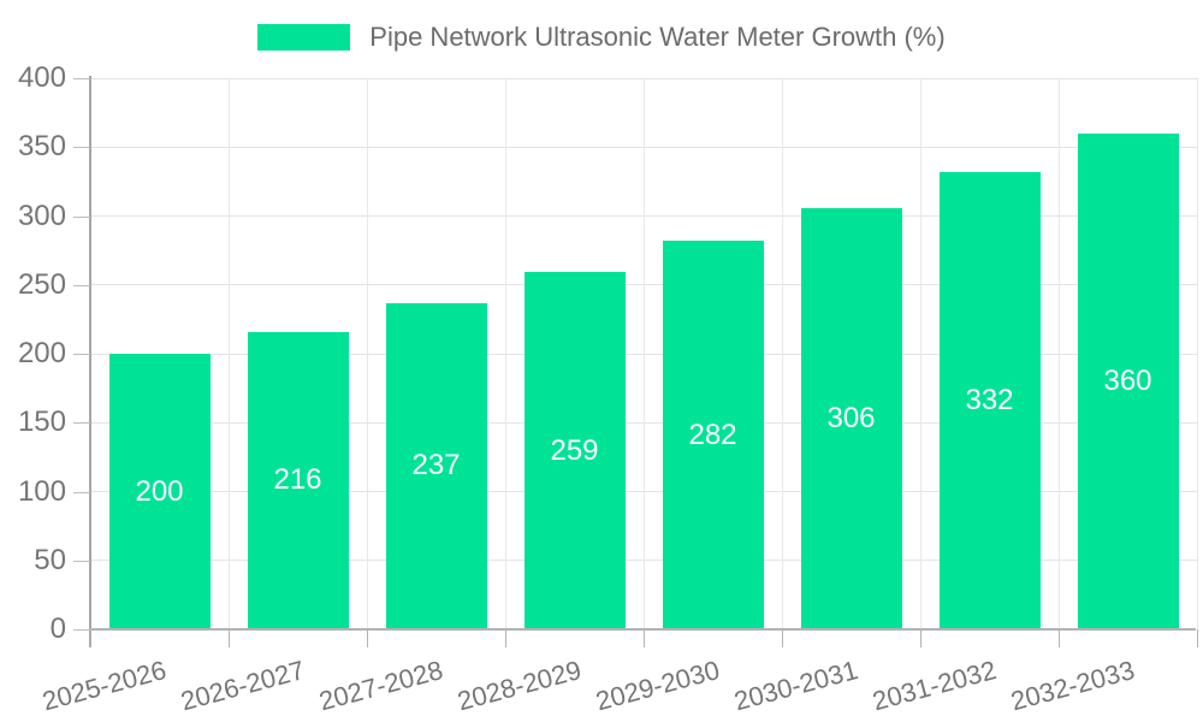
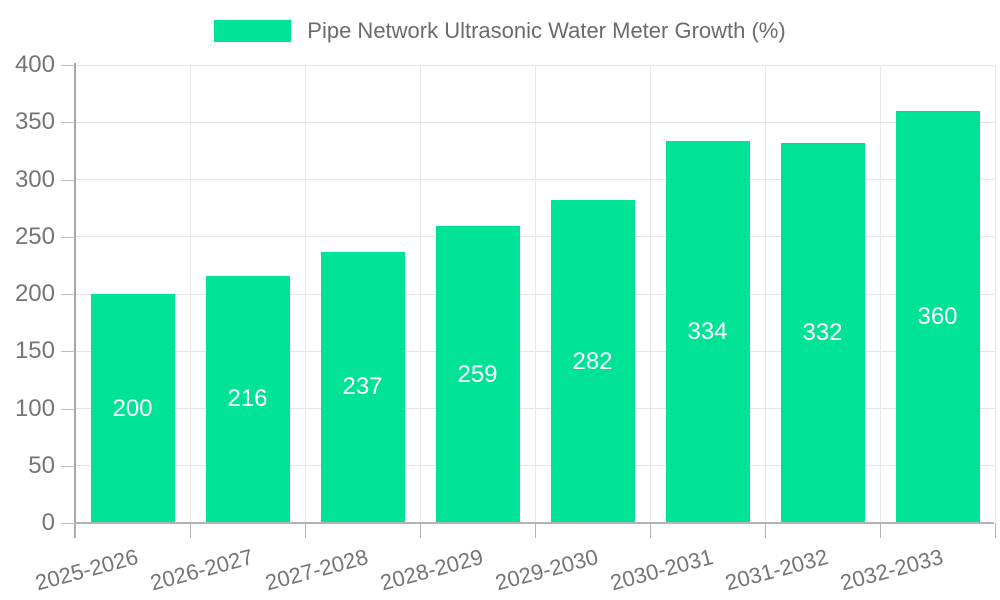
2030-2031: 306 -> 334
